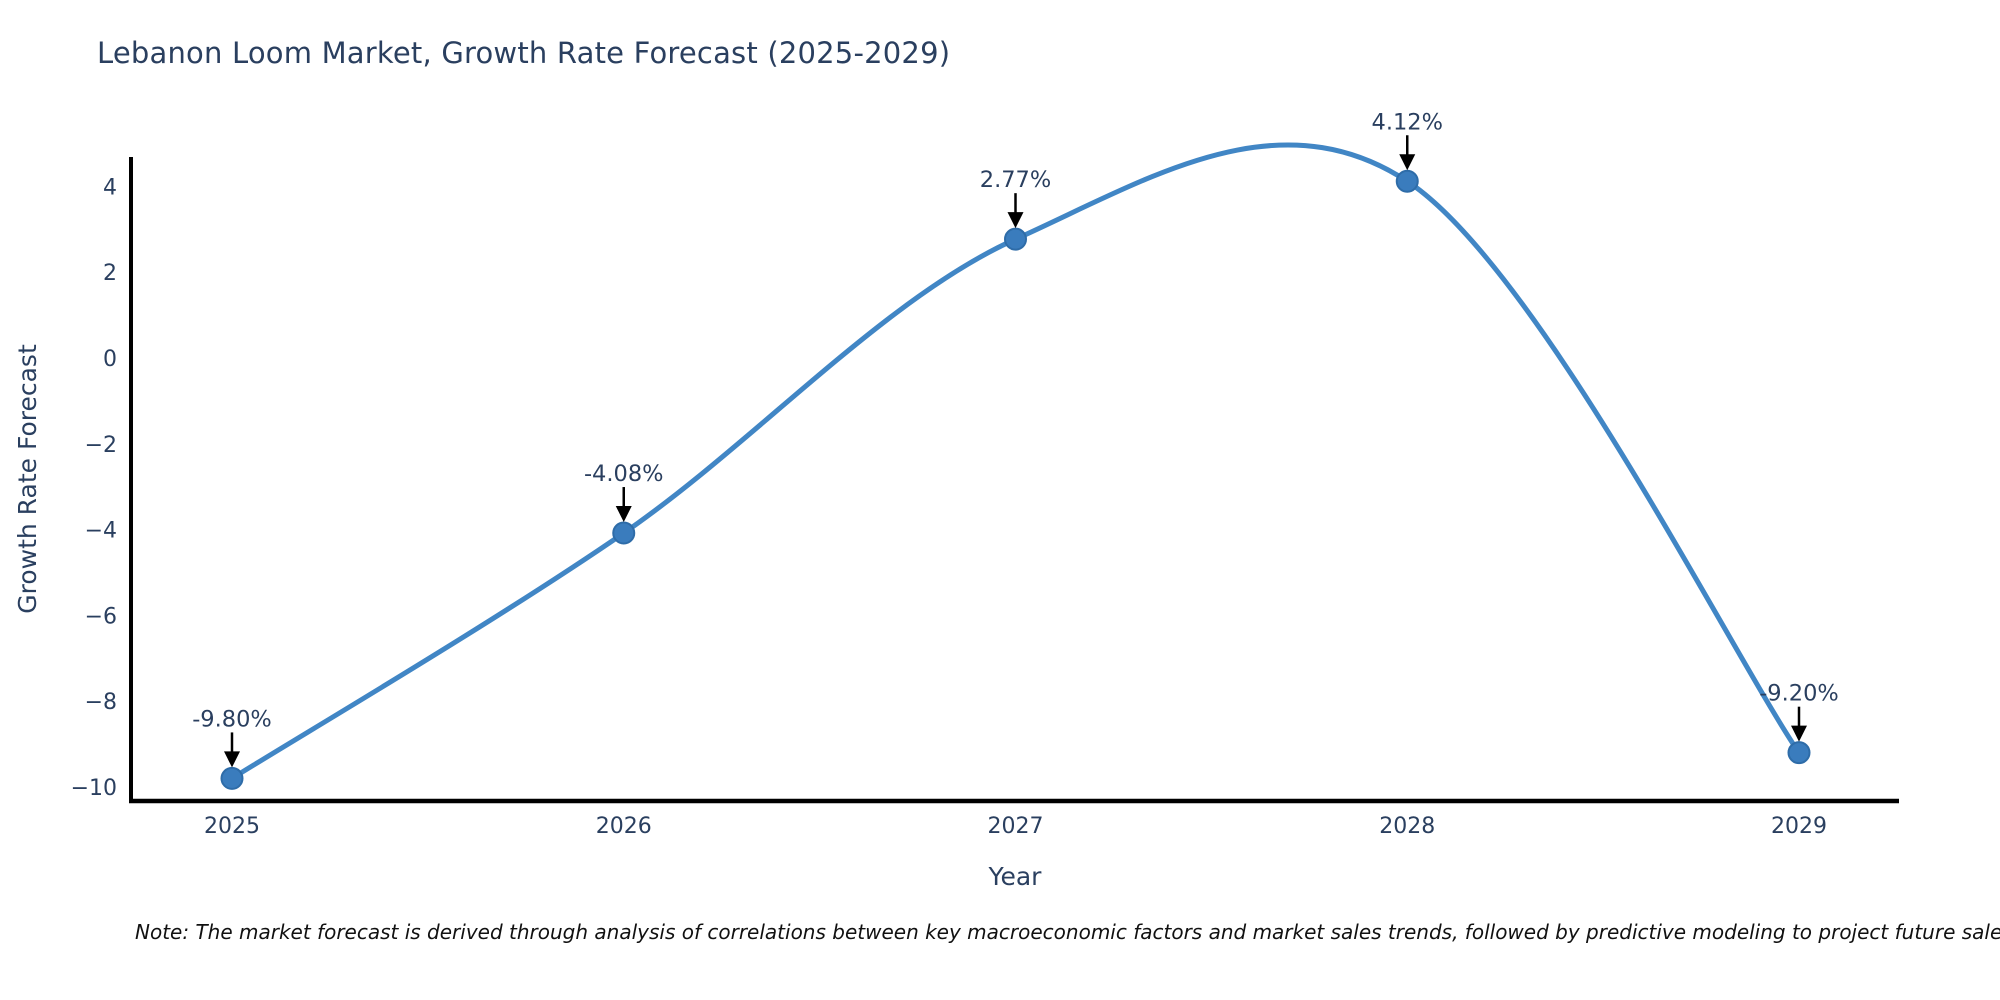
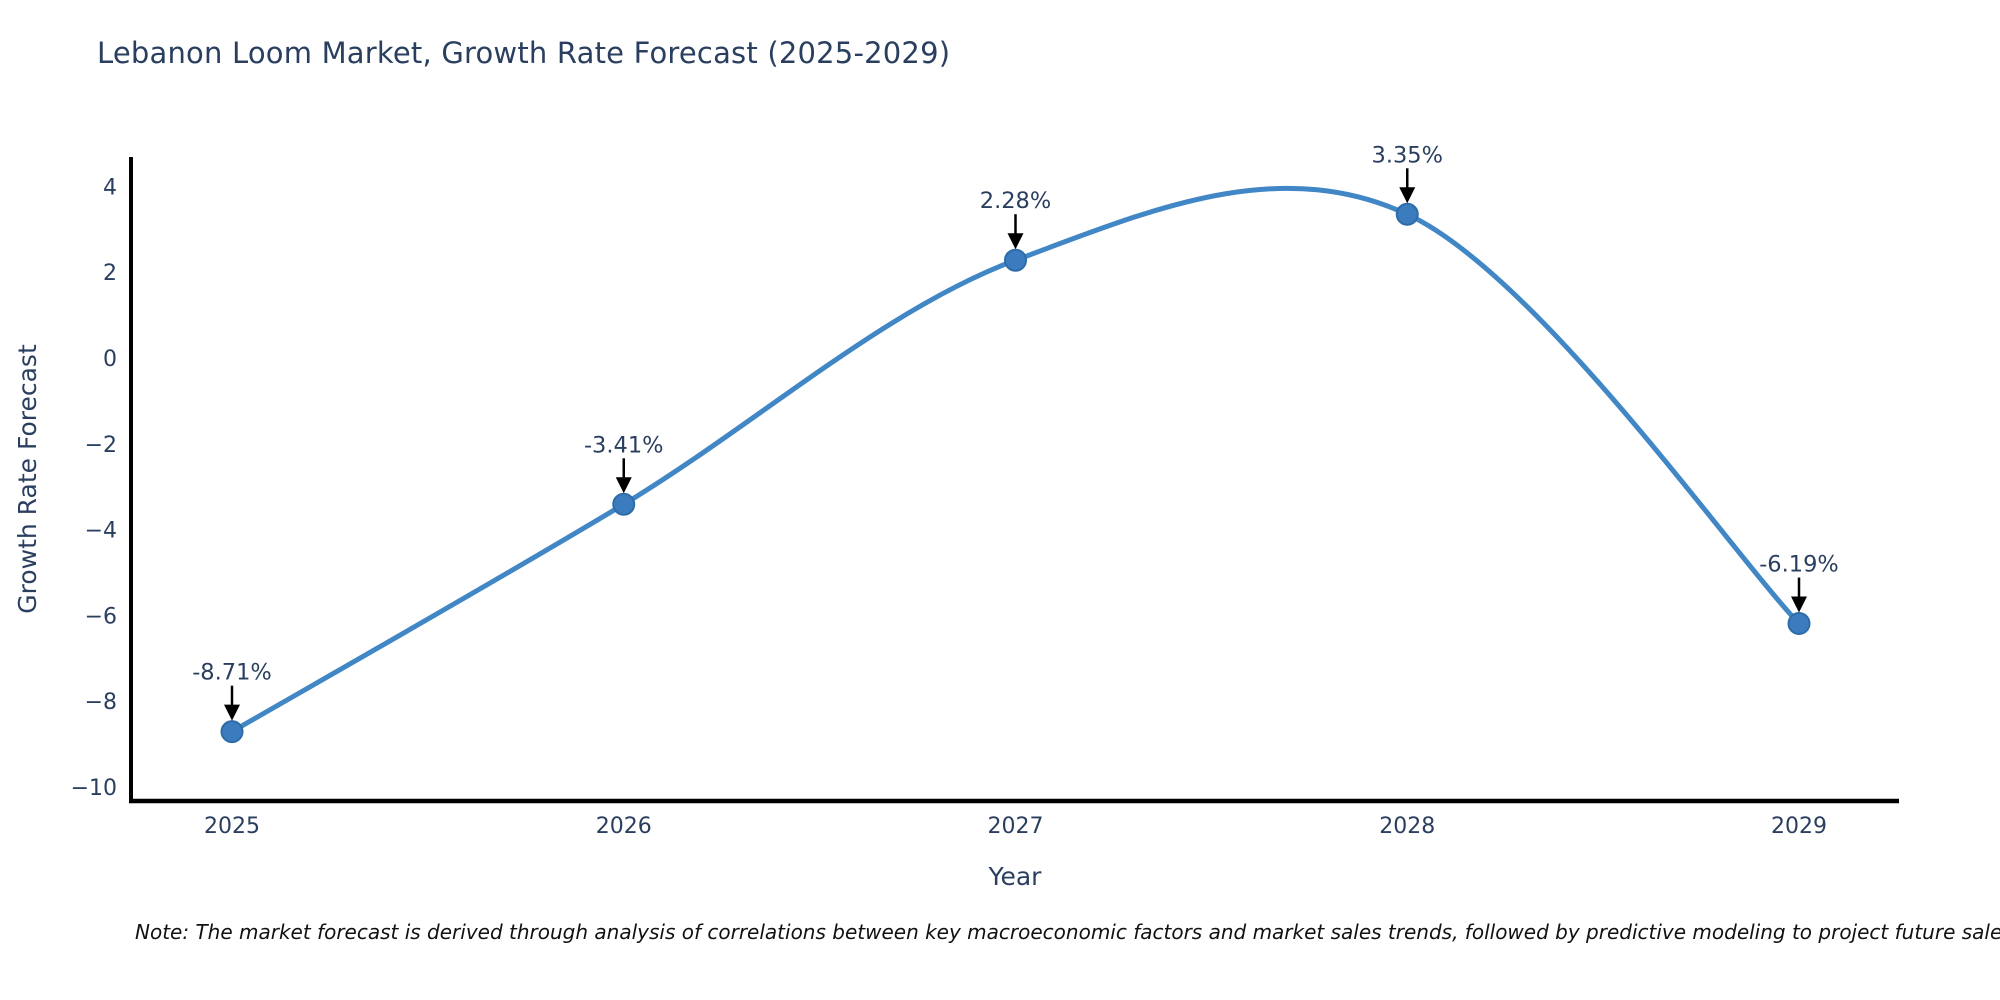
2025: -9.80% -> -8.71%
2026: -4.08% -> -3.41%
2027: 2.77% -> 2.28%
2028: 4.12% -> 3.35%
2029: -9.20% -> -6.19%
